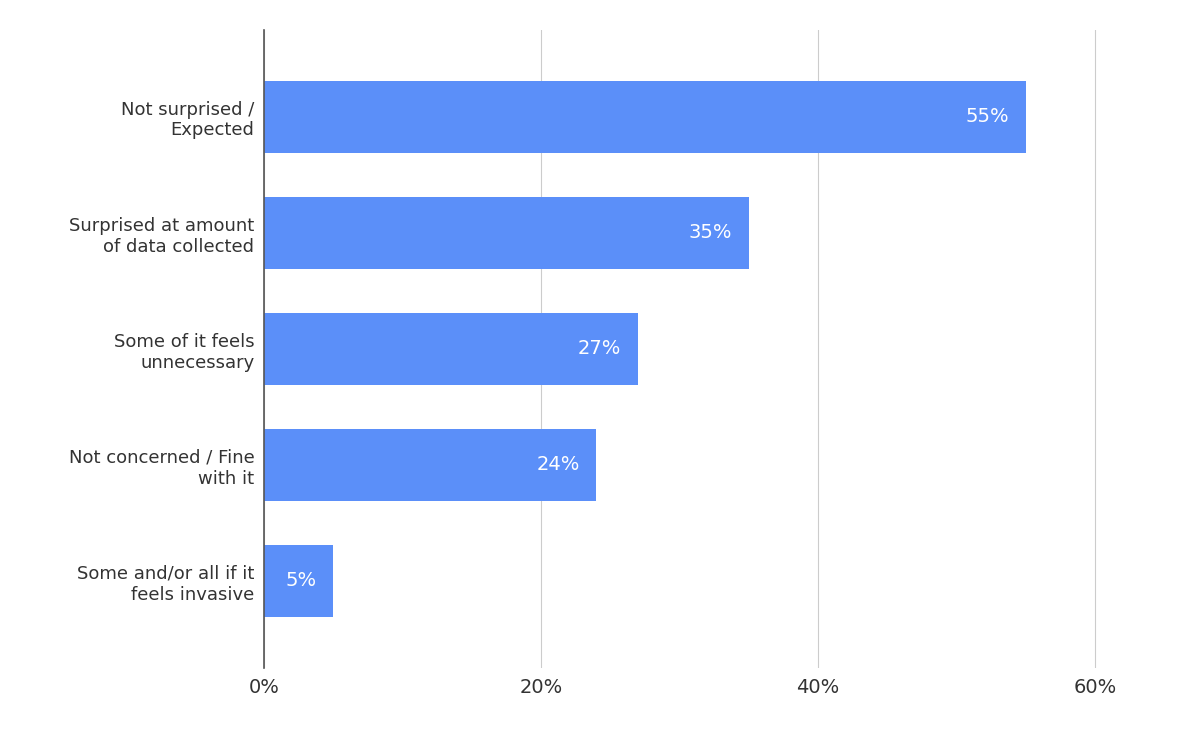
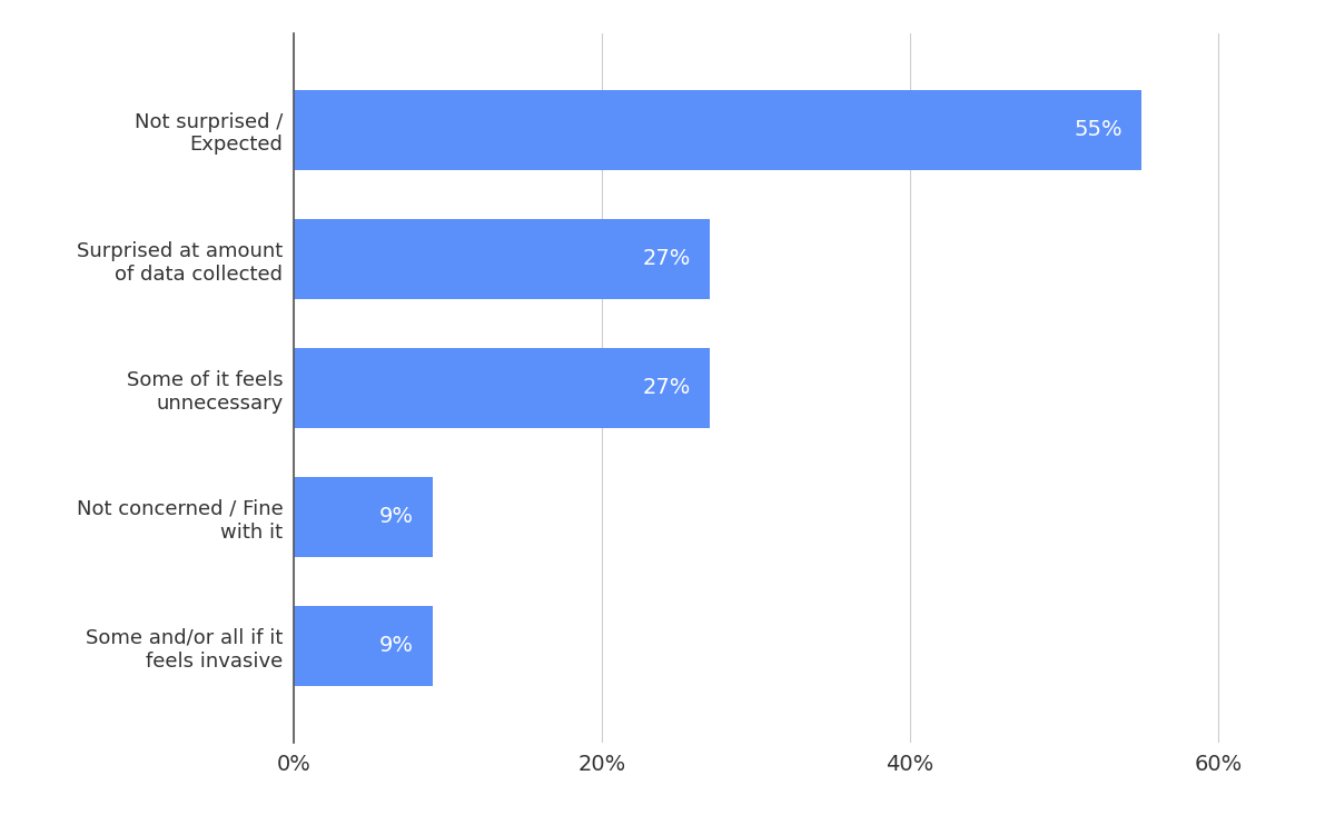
Surprised at amount of data collected: 35% -> 27%
Not concerned / Fine with it: 24% -> 9%
Some and/or all if it feels invasive: 5% -> 9%
